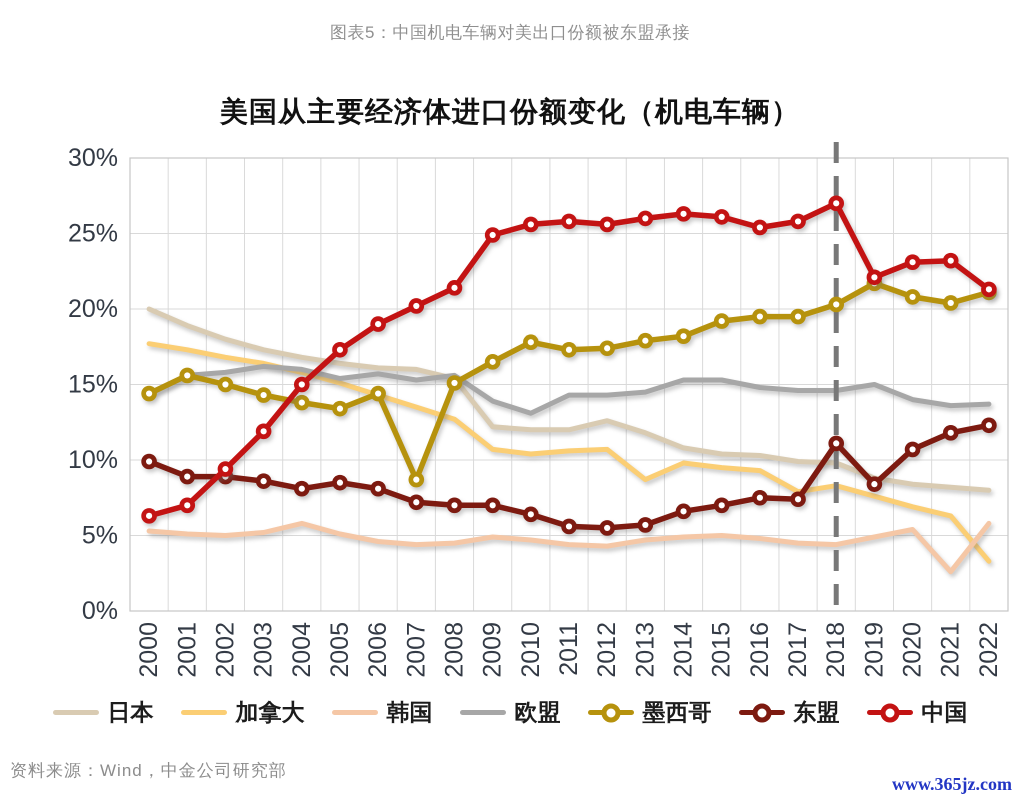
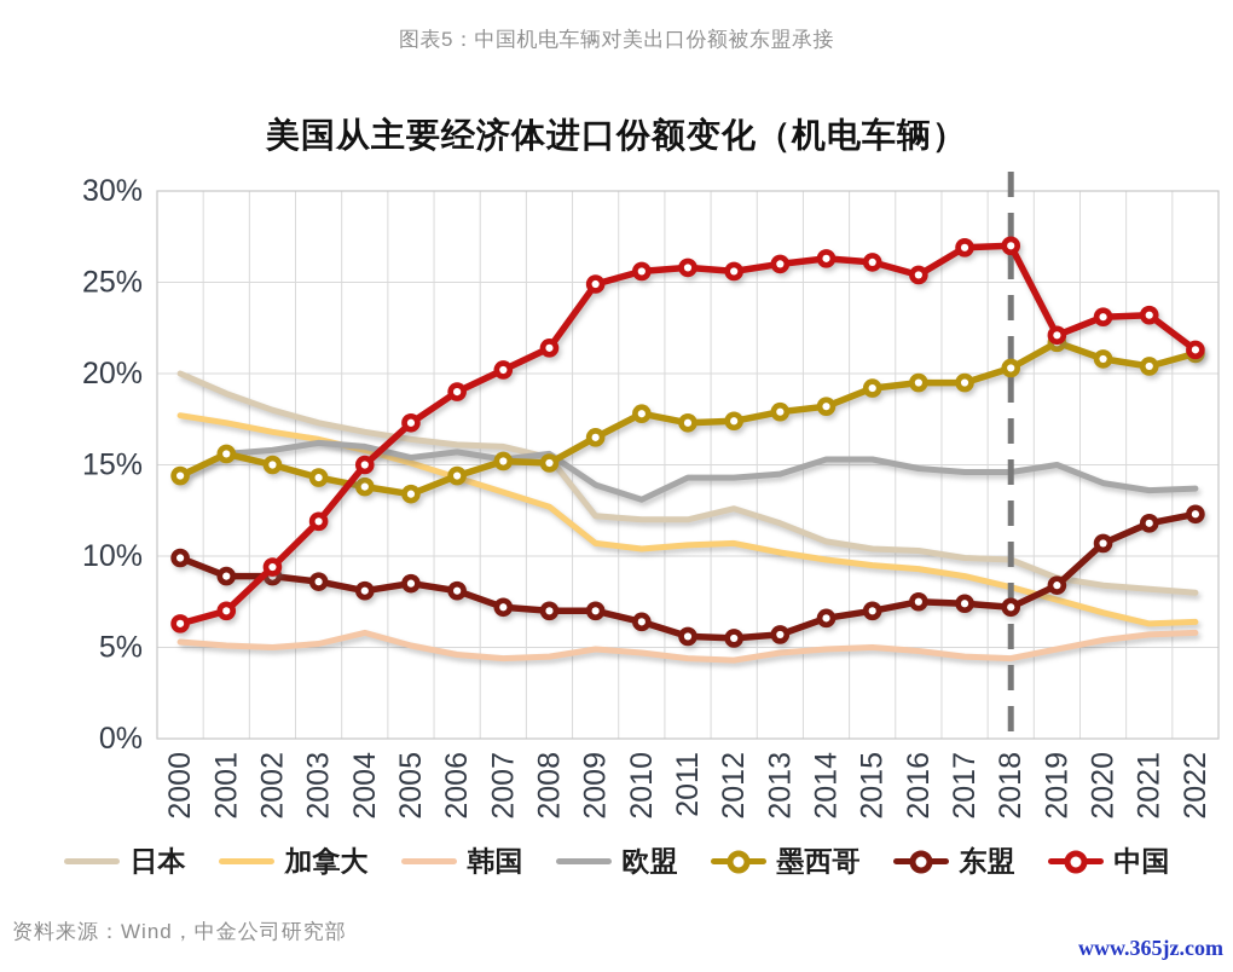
墨西哥/2007: 8.7% -> 15.2%
加拿大/2013: 8.7% -> 10.2%
加拿大/2017: 7.9% -> 8.9%
中国/2017: 25.8% -> 26.9%
东盟/2018: 11.1% -> 7.2%
韩国/2021: 2.6% -> 5.7%
加拿大/2022: 3.3% -> 6.4%
